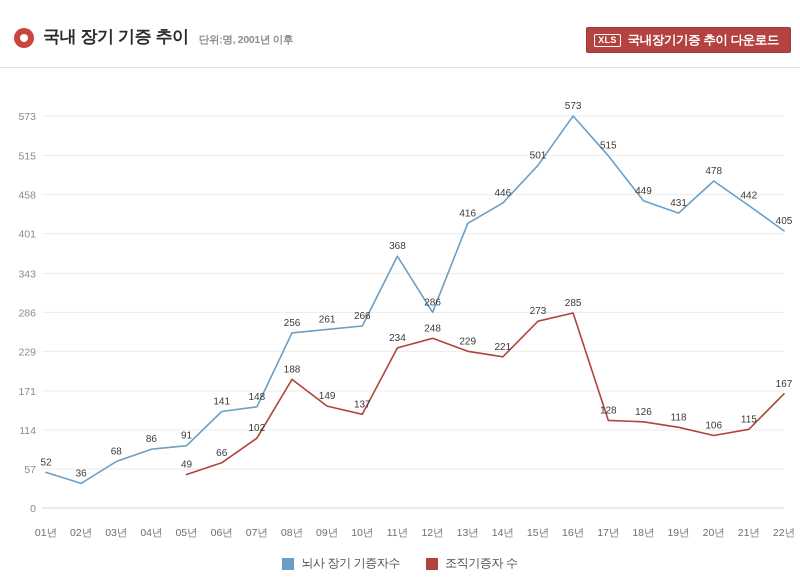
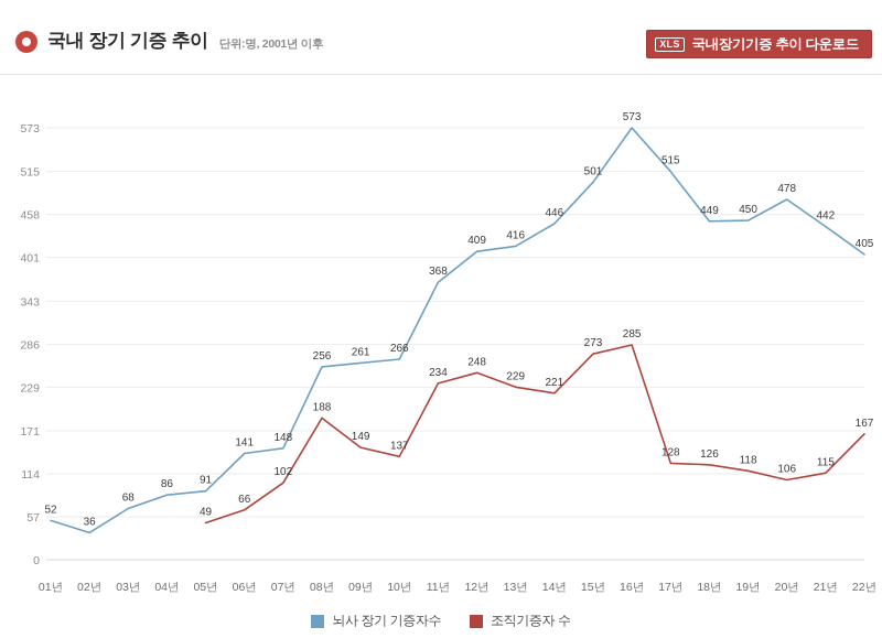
뇌사 장기 기증자수/12년: 286 -> 409
뇌사 장기 기증자수/19년: 431 -> 450
